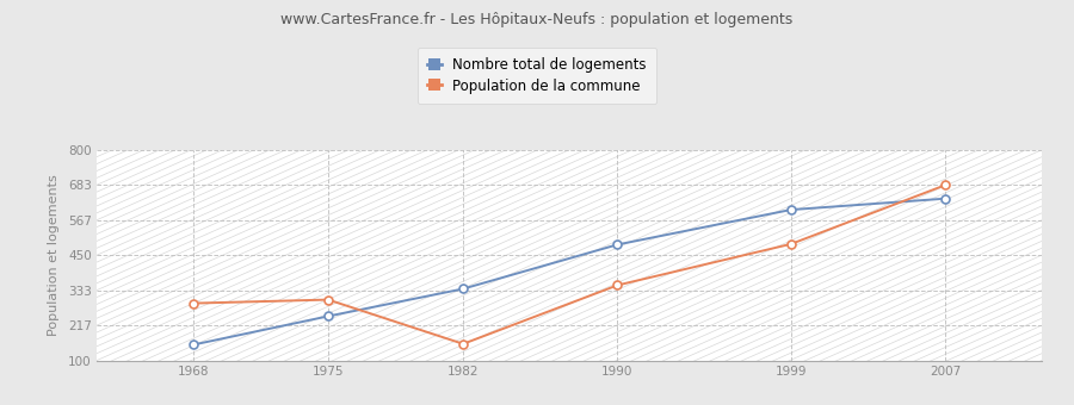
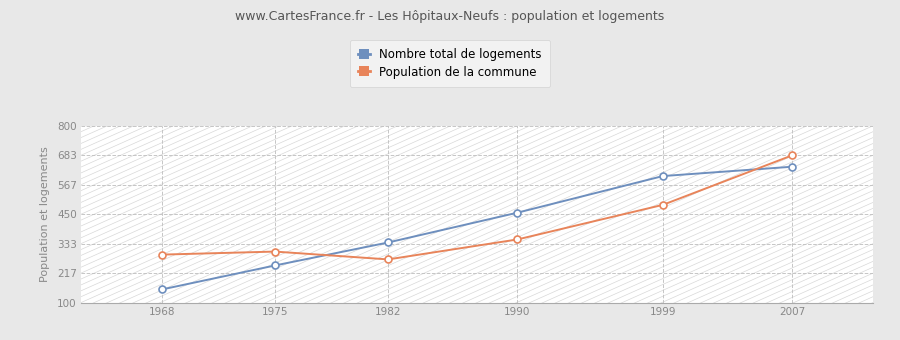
Population de la commune/1982: 155 -> 271
Nombre total de logements/1990: 485 -> 456
